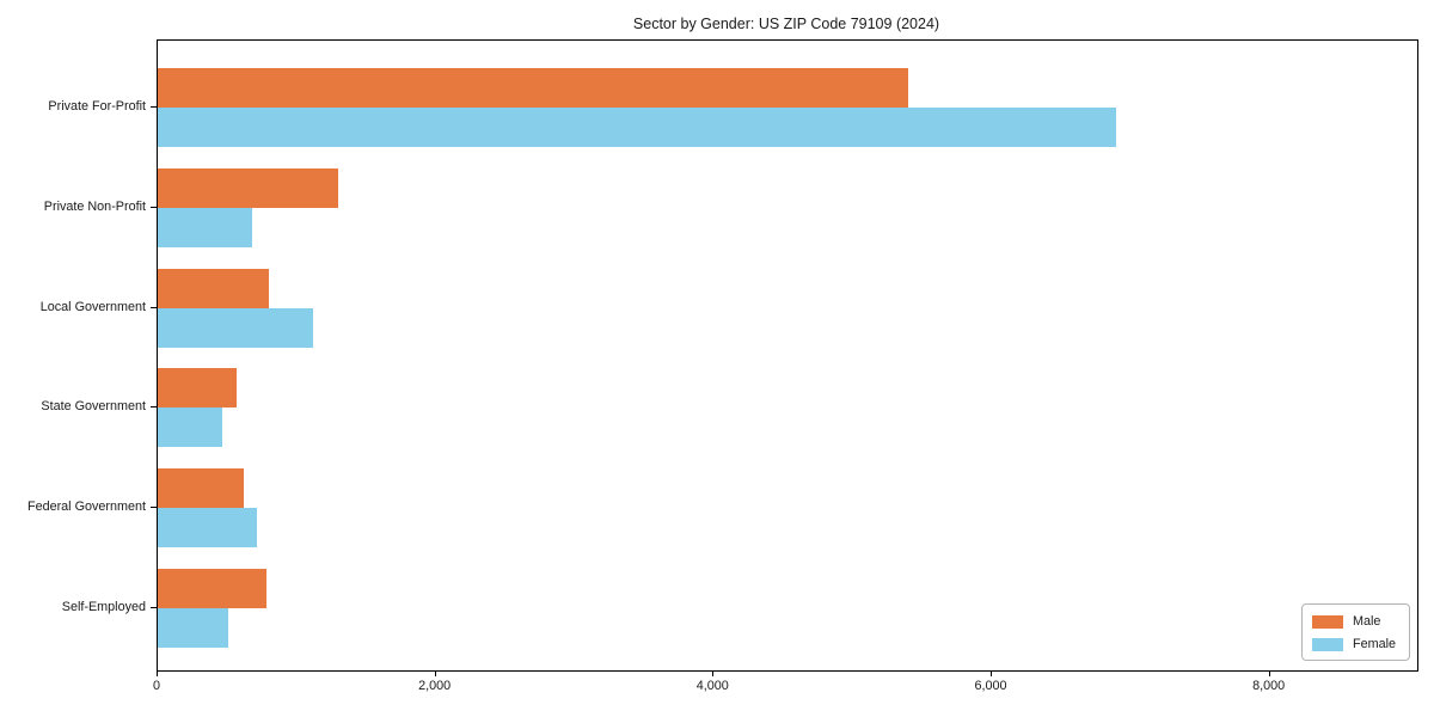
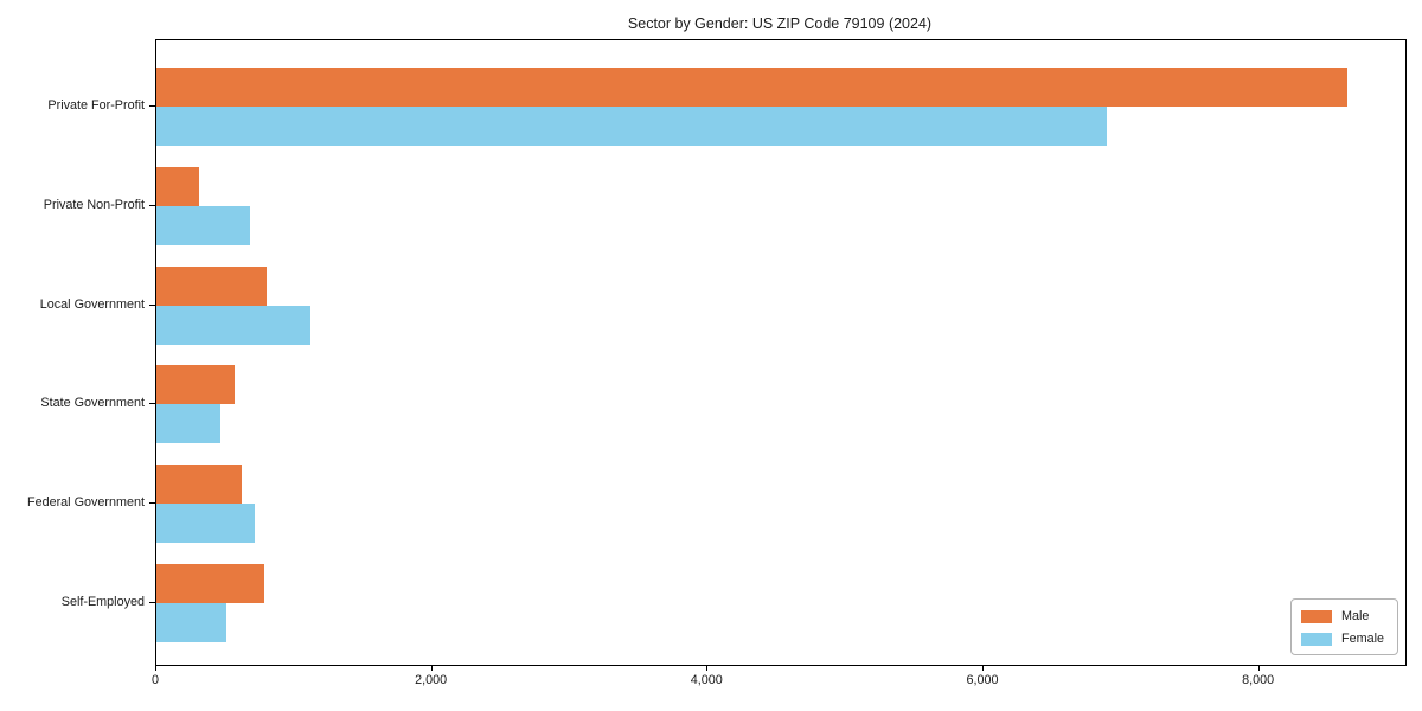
Male/Private For-Profit: 5400 -> 8640
Male/Private Non-Profit: 1300 -> 310
